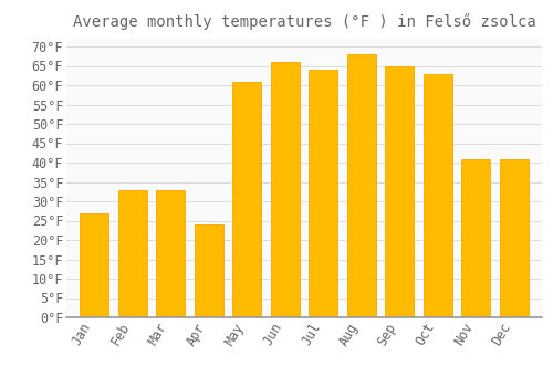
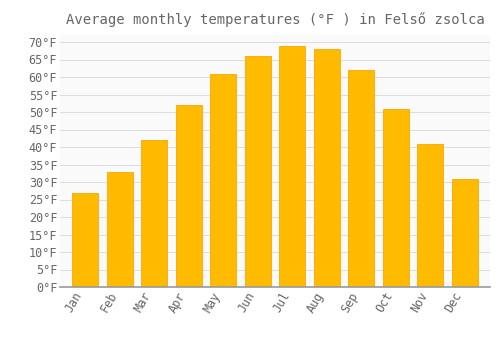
Mar: 33°F -> 42°F
Apr: 24°F -> 52°F
Jul: 64°F -> 69°F
Sep: 65°F -> 62°F
Oct: 63°F -> 51°F
Dec: 41°F -> 31°F
